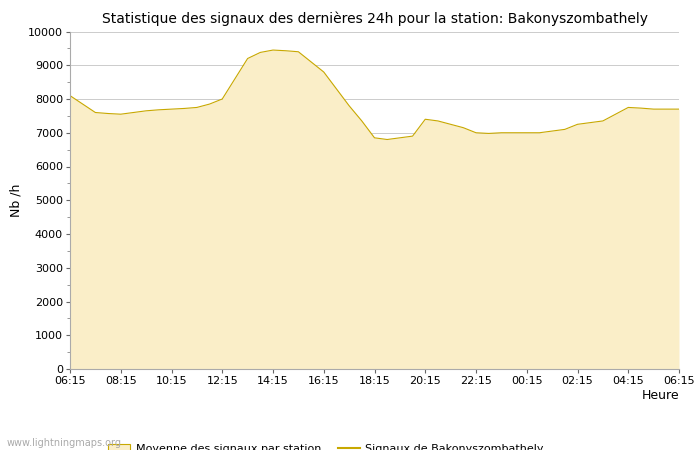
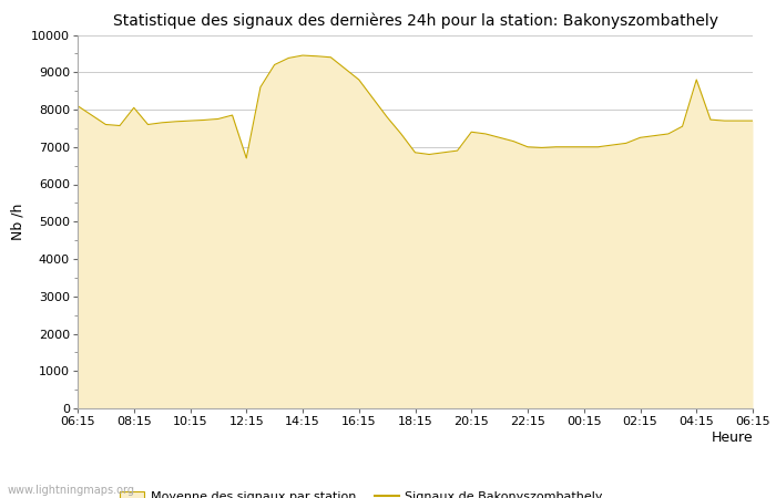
08:15: 7550 -> 8050
12:15: 8000 -> 6700
04:15: 7750 -> 8800
